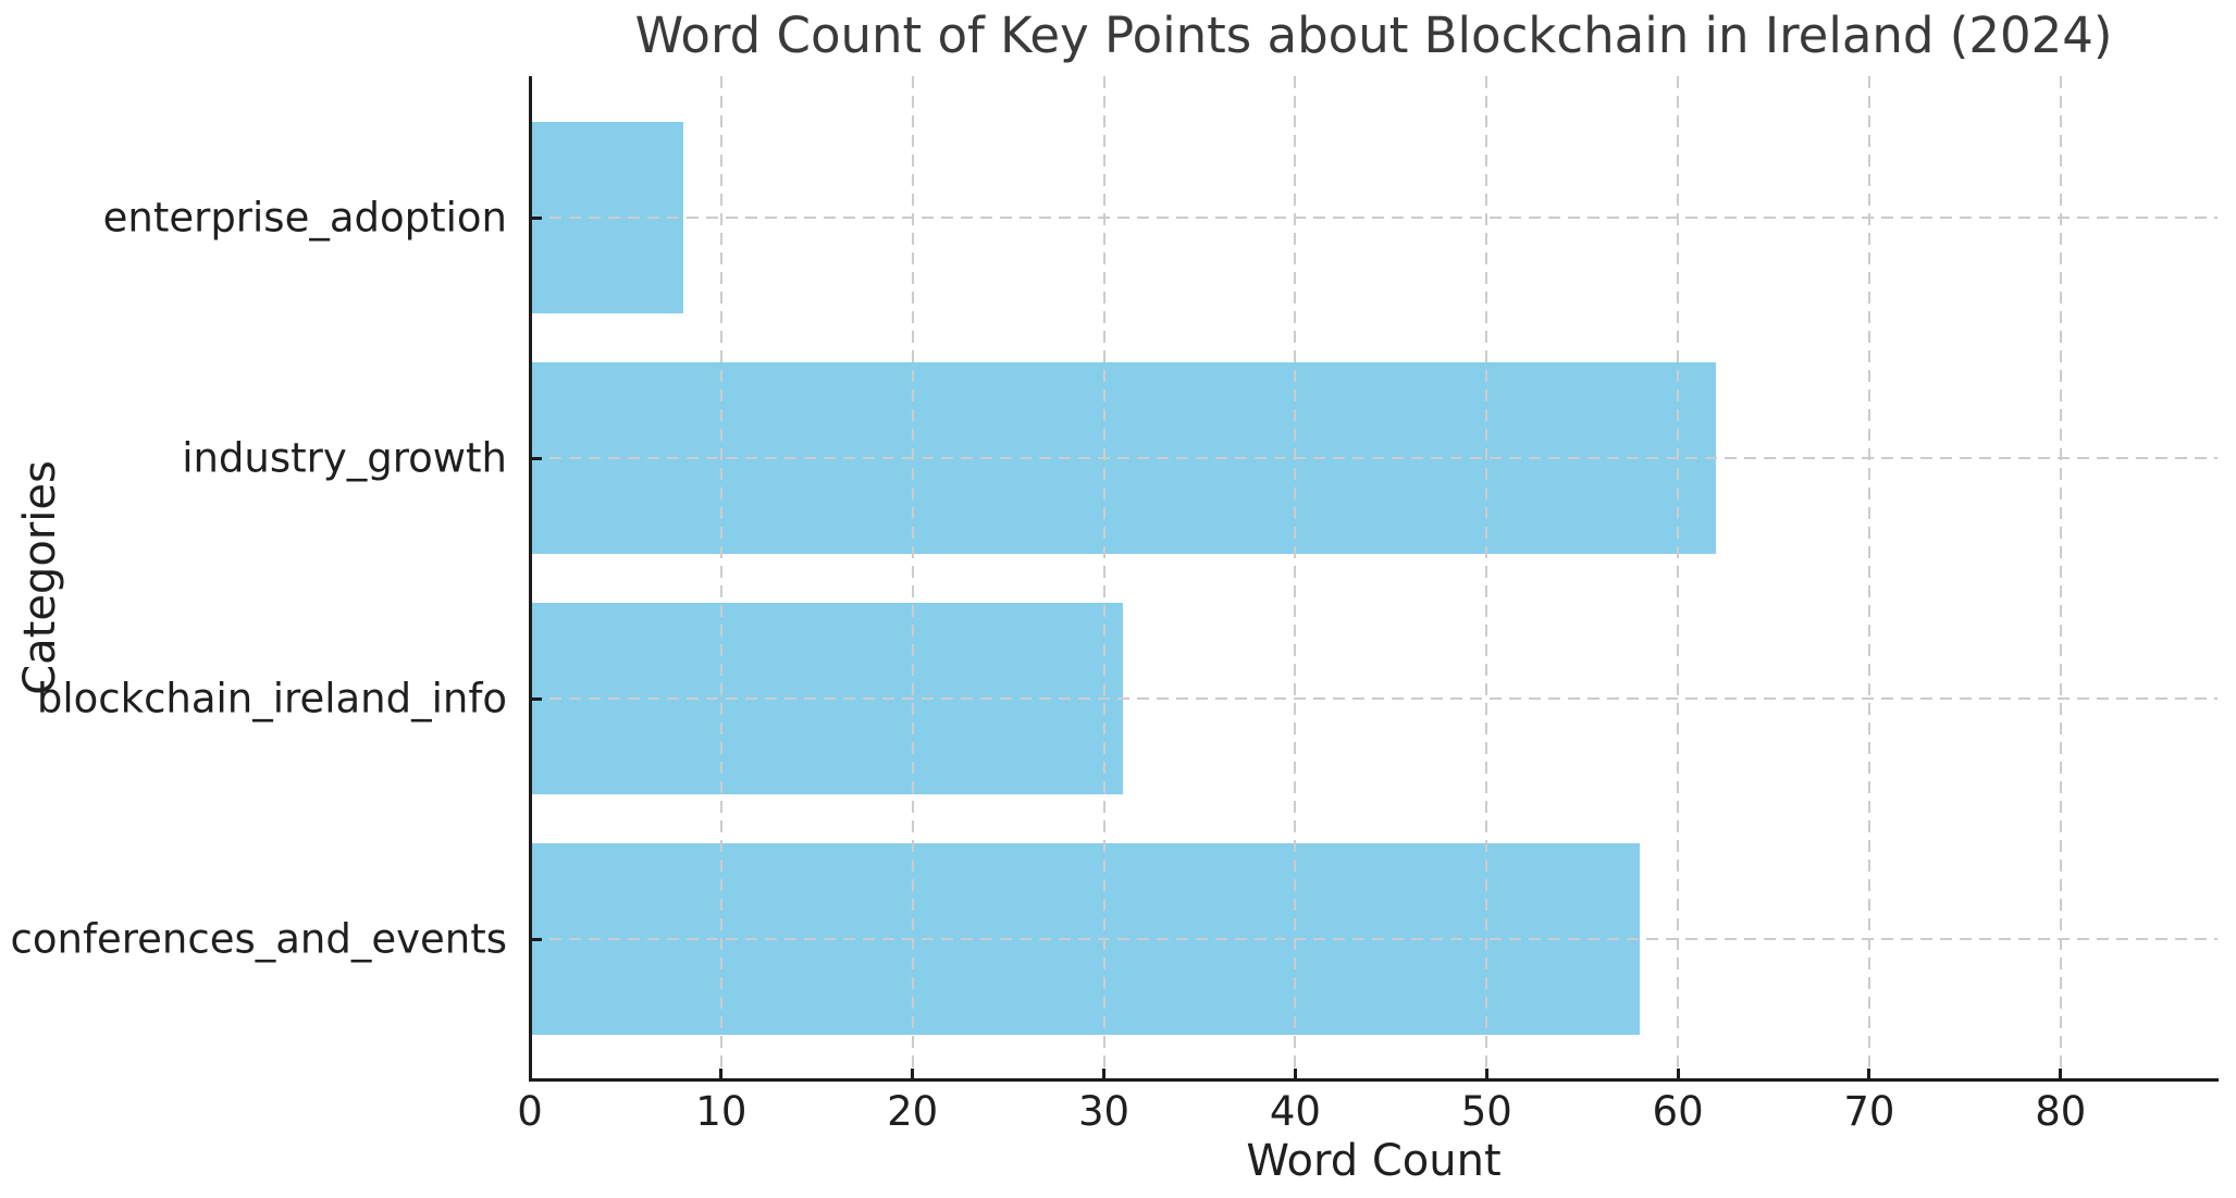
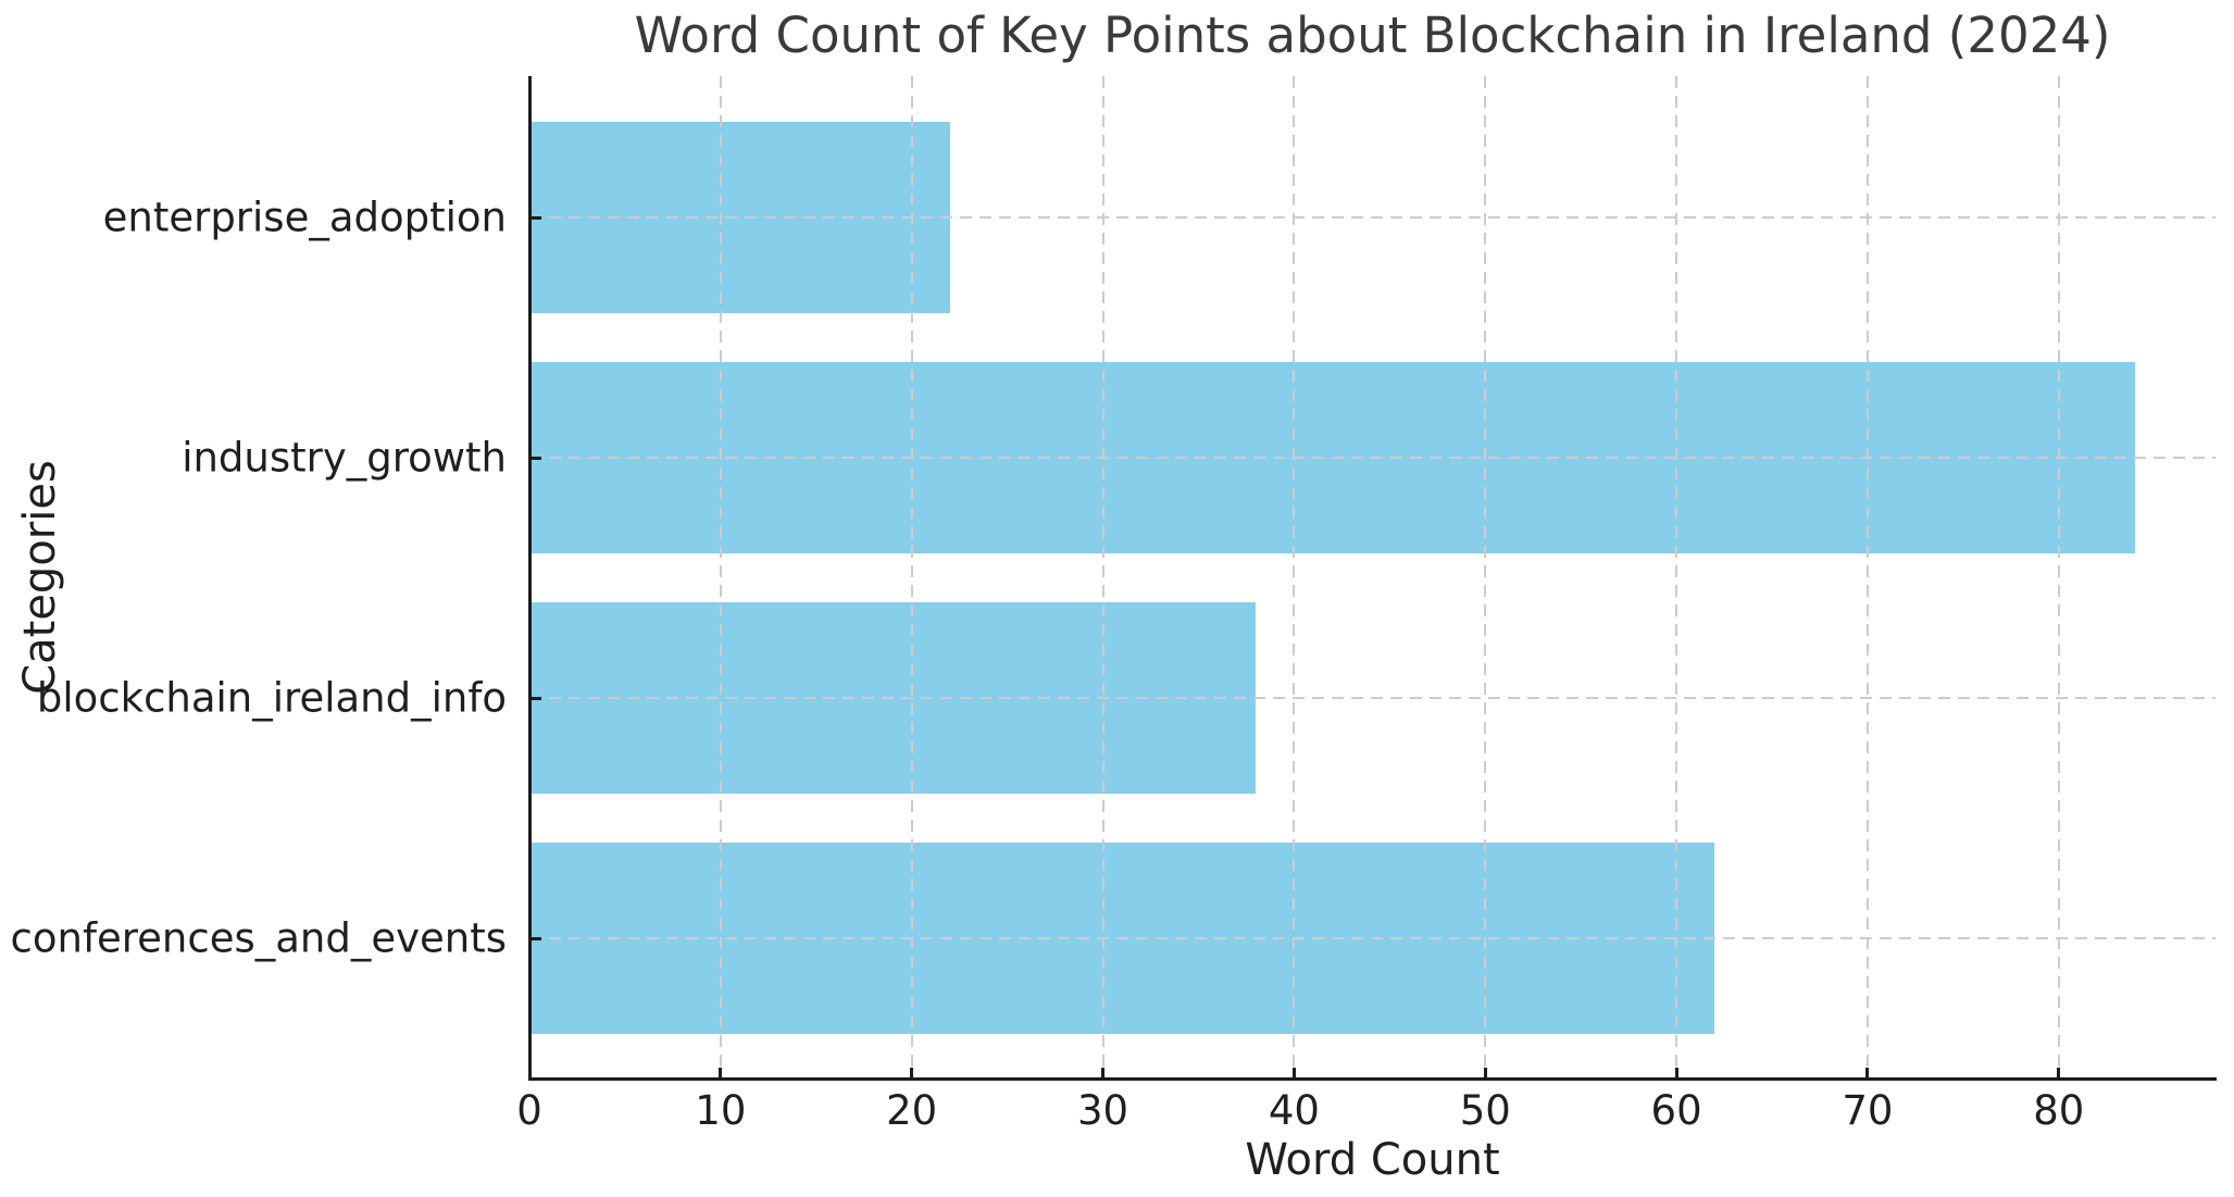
enterprise_adoption: 8 -> 22
industry_growth: 62 -> 84
blockchain_ireland_info: 31 -> 38
conferences_and_events: 58 -> 62
